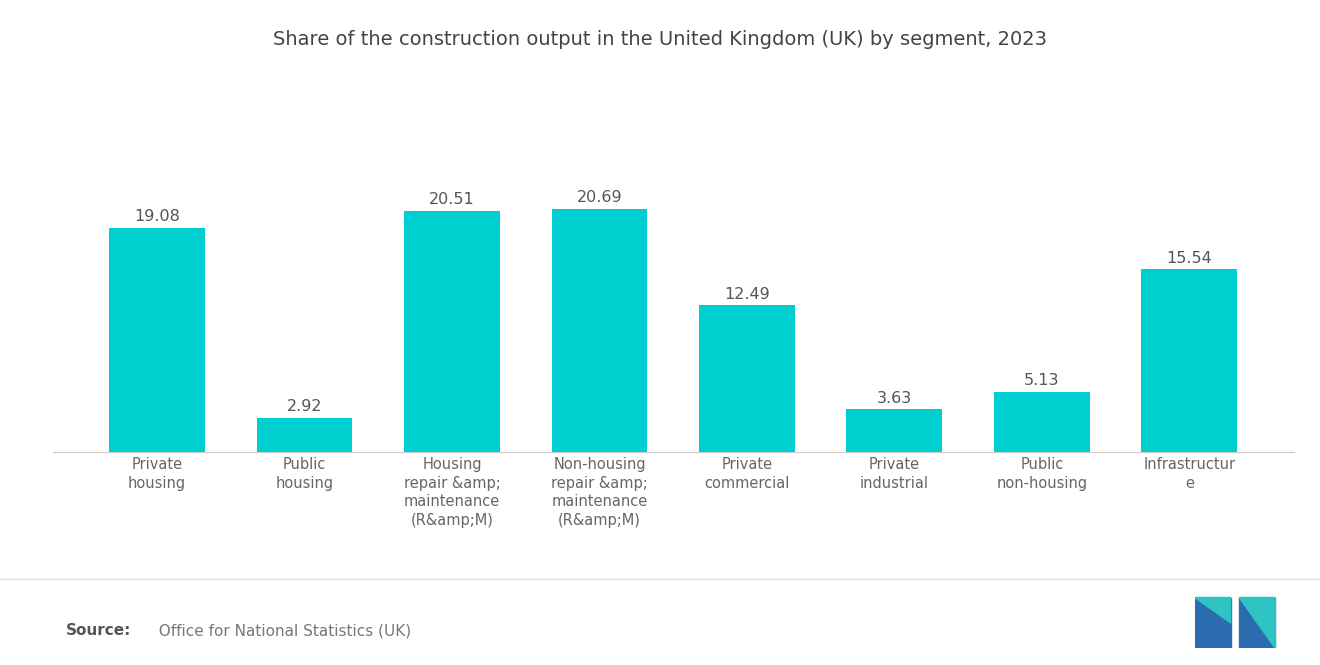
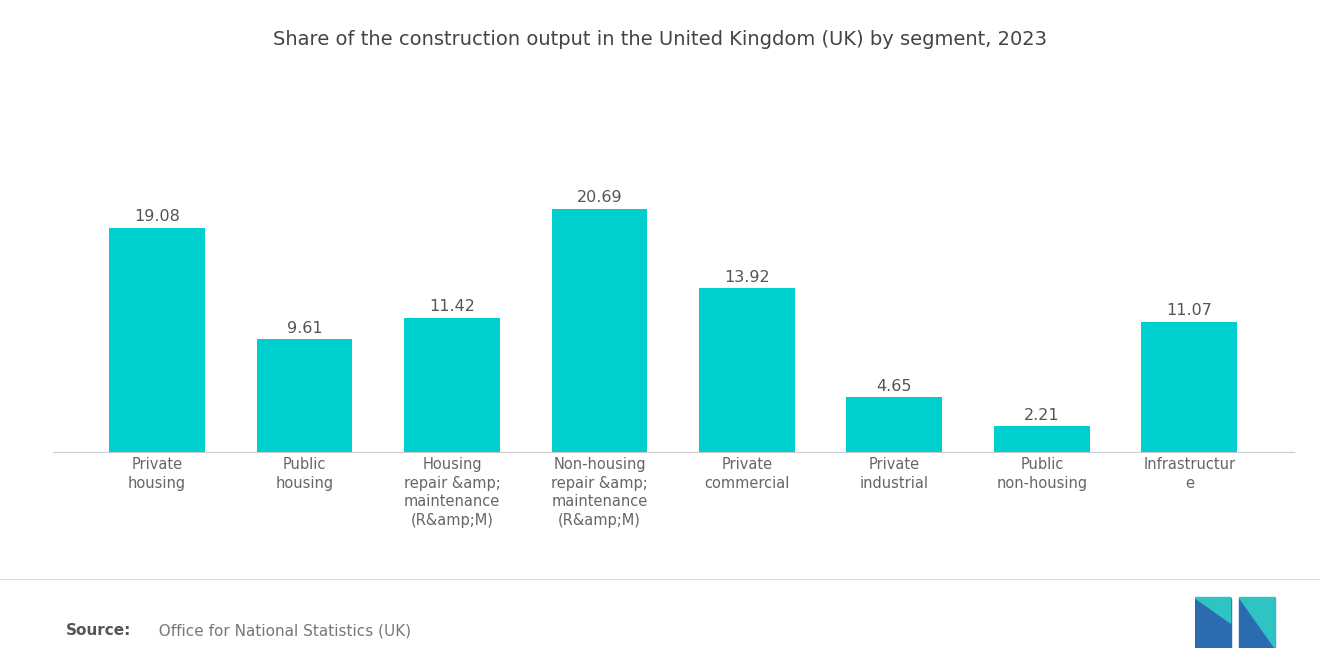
Public housing: 2.92 -> 9.61
Housing repair &amp; maintenance (R&amp;M): 20.51 -> 11.42
Private commercial: 12.49 -> 13.92
Private industrial: 3.63 -> 4.65
Public non-housing: 5.13 -> 2.21
Infrastructur e: 15.54 -> 11.07
